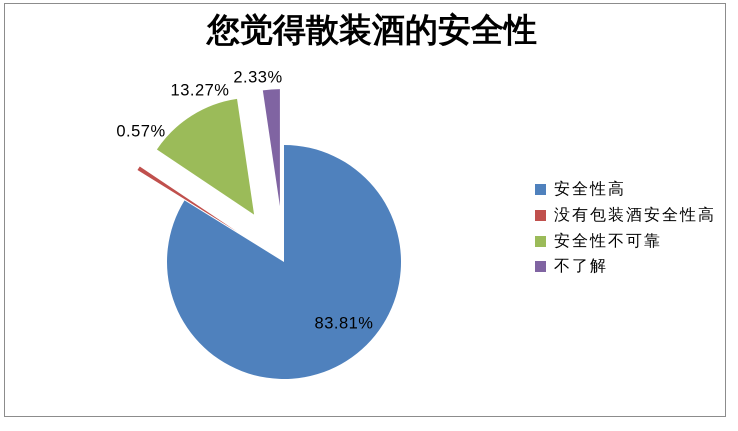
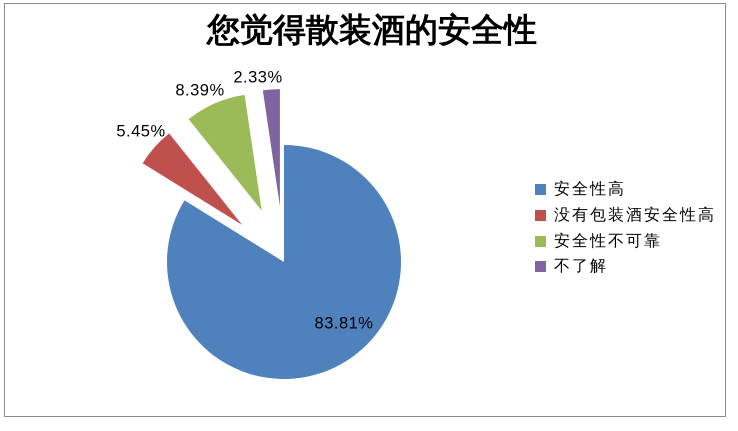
没有包装酒安全性高: 0.57% -> 5.45%
安全性不可靠: 13.27% -> 8.39%
